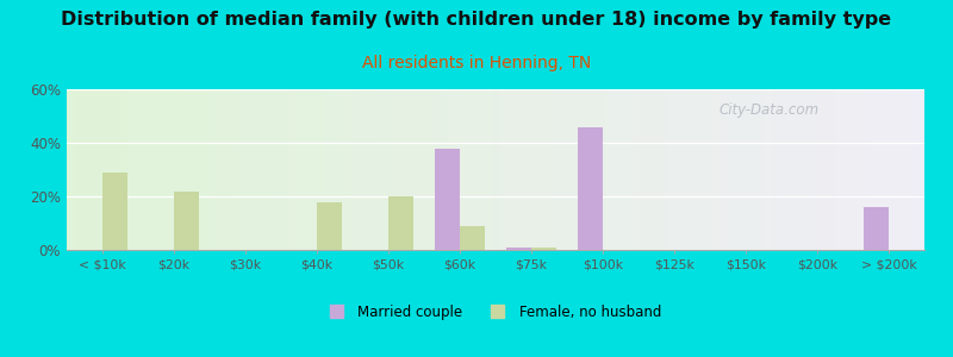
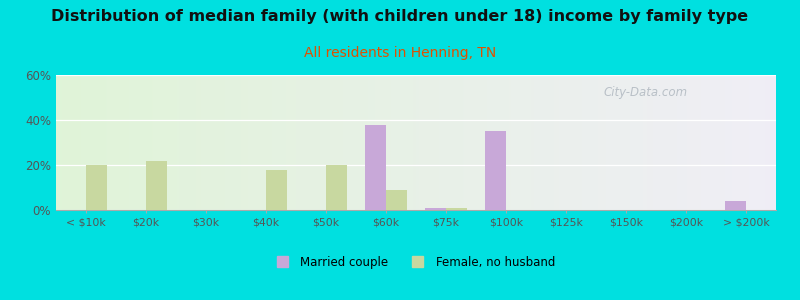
Female, no husband/< $10k: 29% -> 20%
Married couple/$100k: 46% -> 35%
Married couple/> $200k: 16% -> 4%
